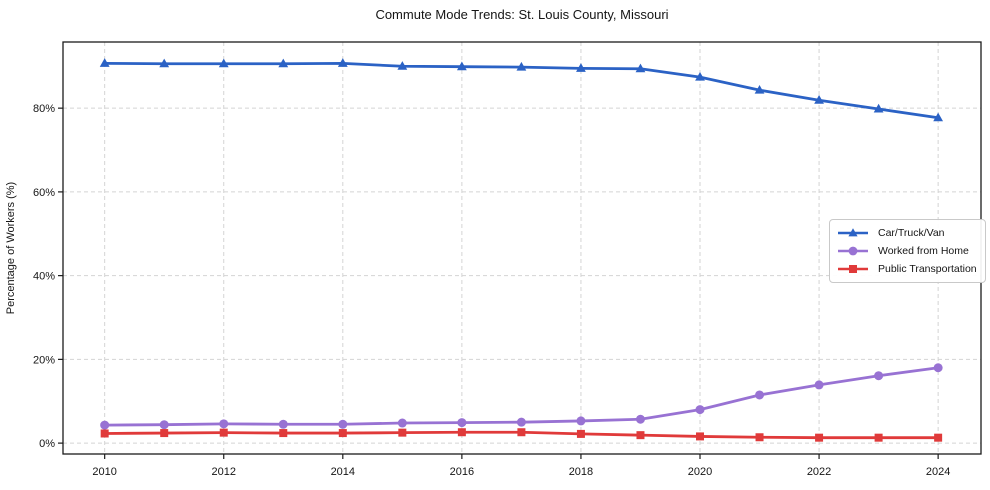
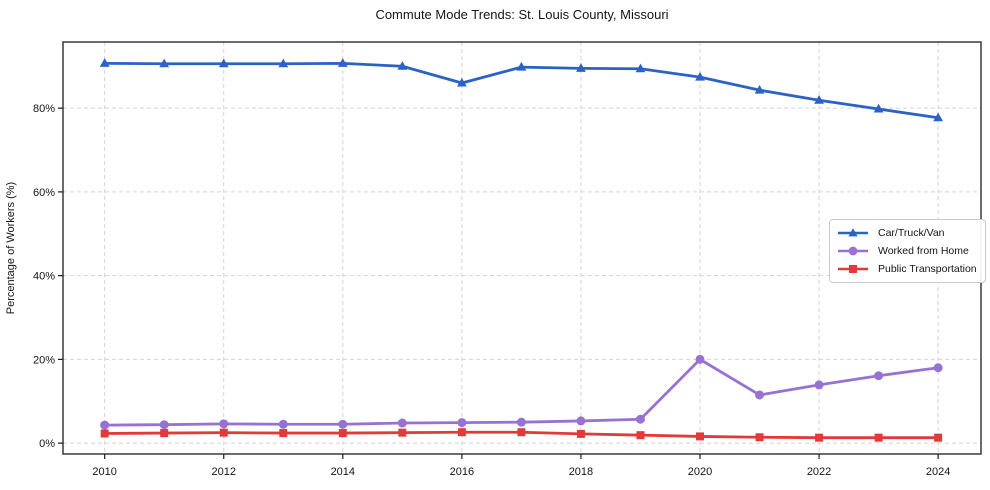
Car/Truck/Van/2016: 90% -> 86%
Worked from Home/2020: 8% -> 20%
